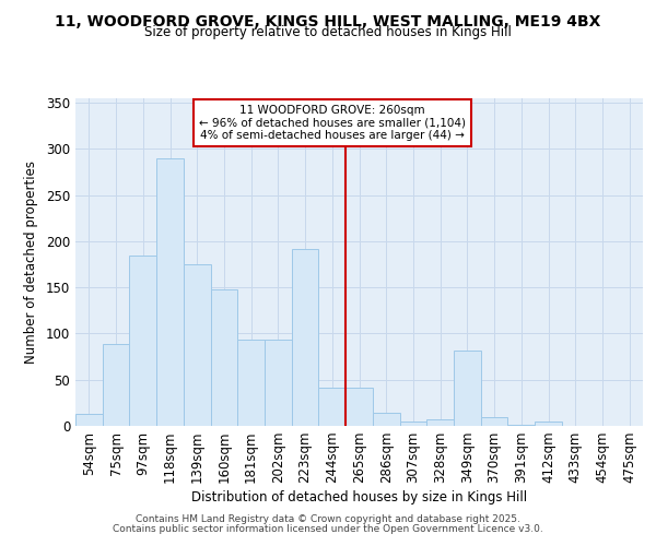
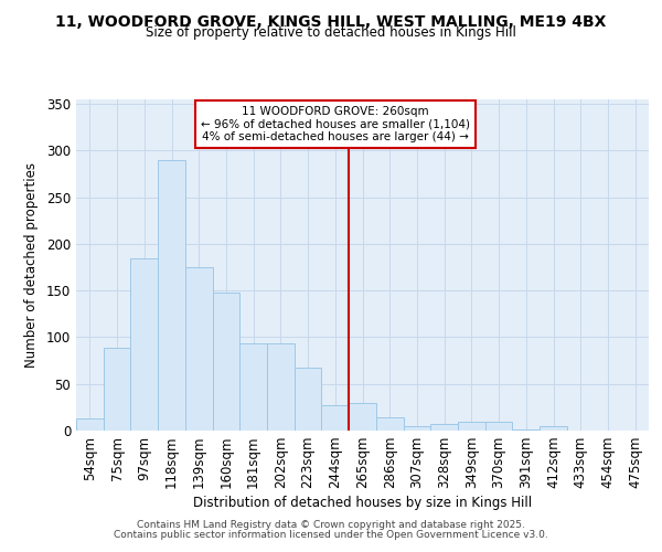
223sqm: 192 -> 67
244sqm: 42 -> 27
265sqm: 42 -> 30
349sqm: 82 -> 9
